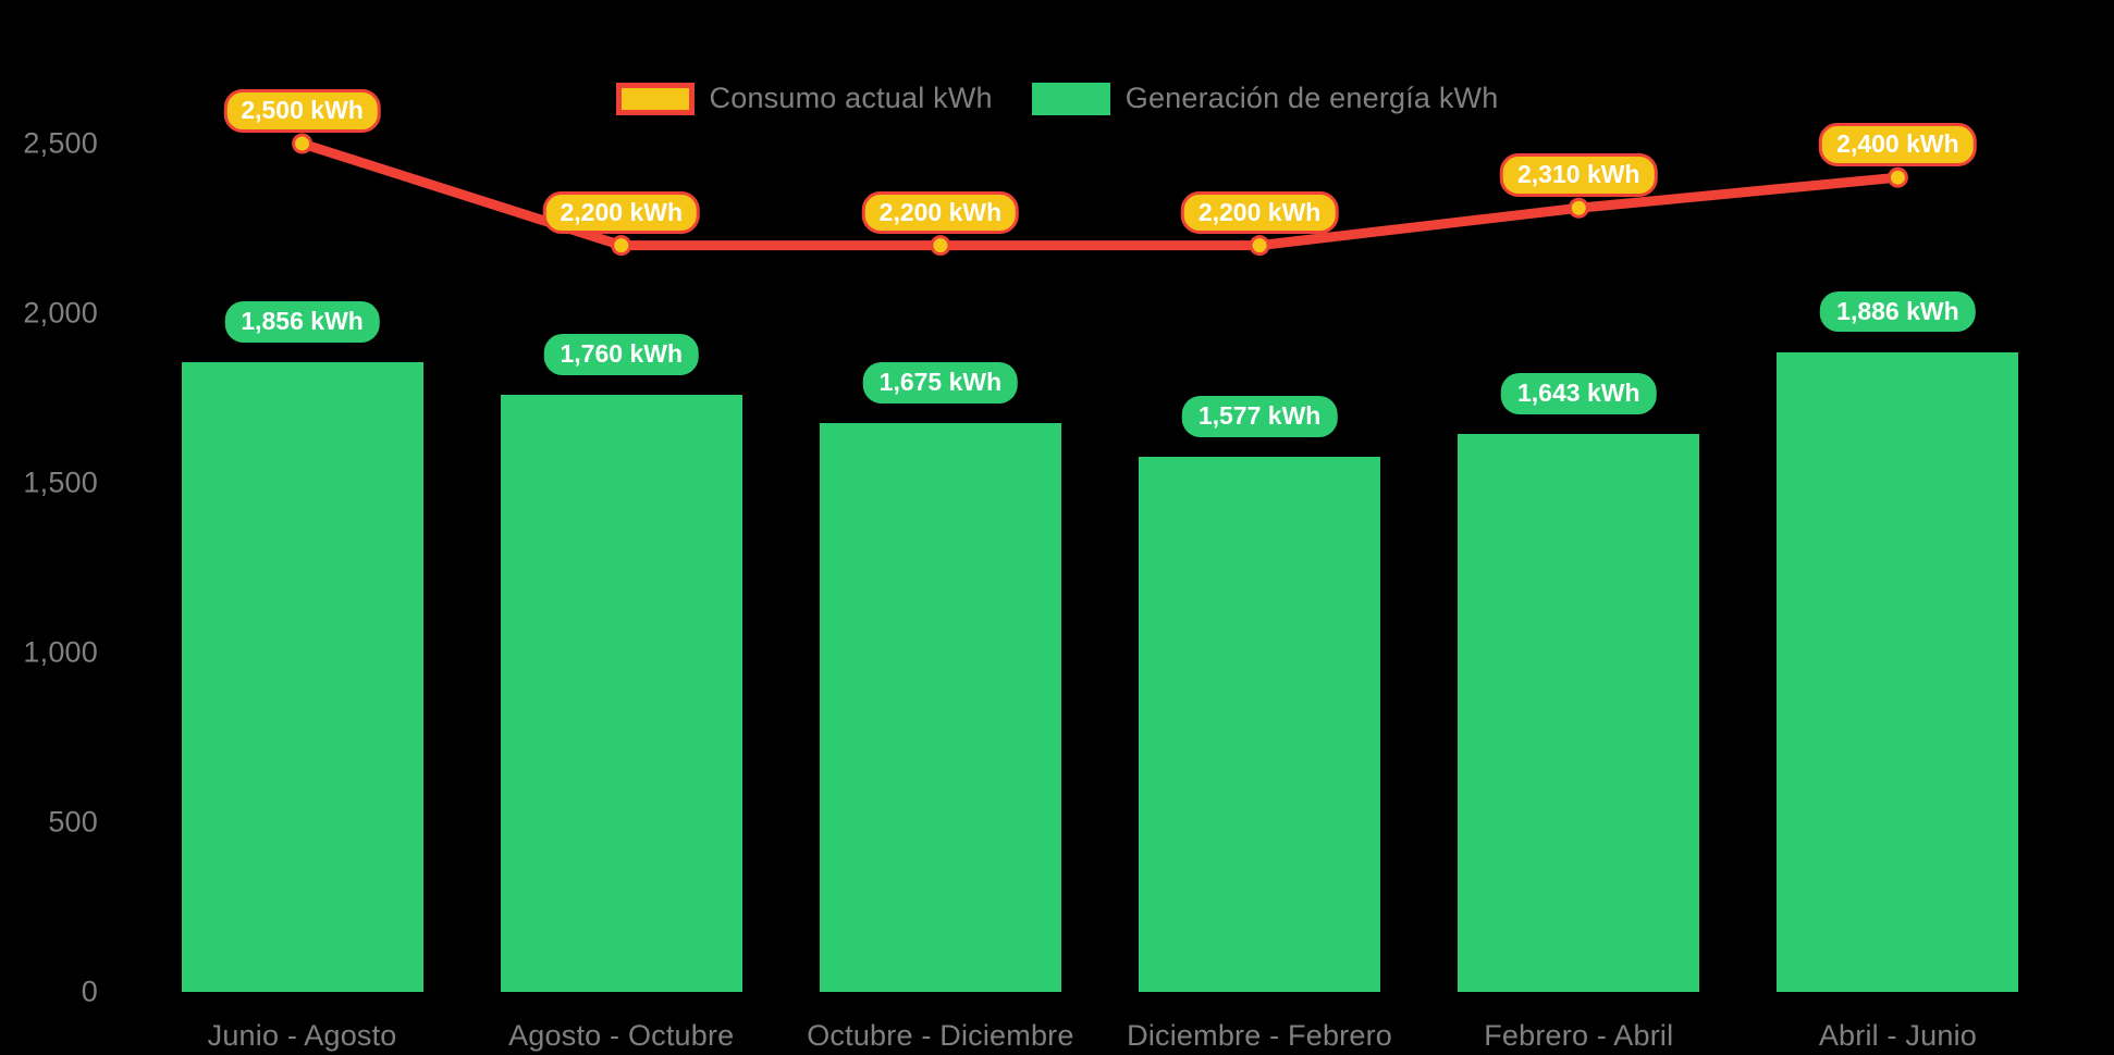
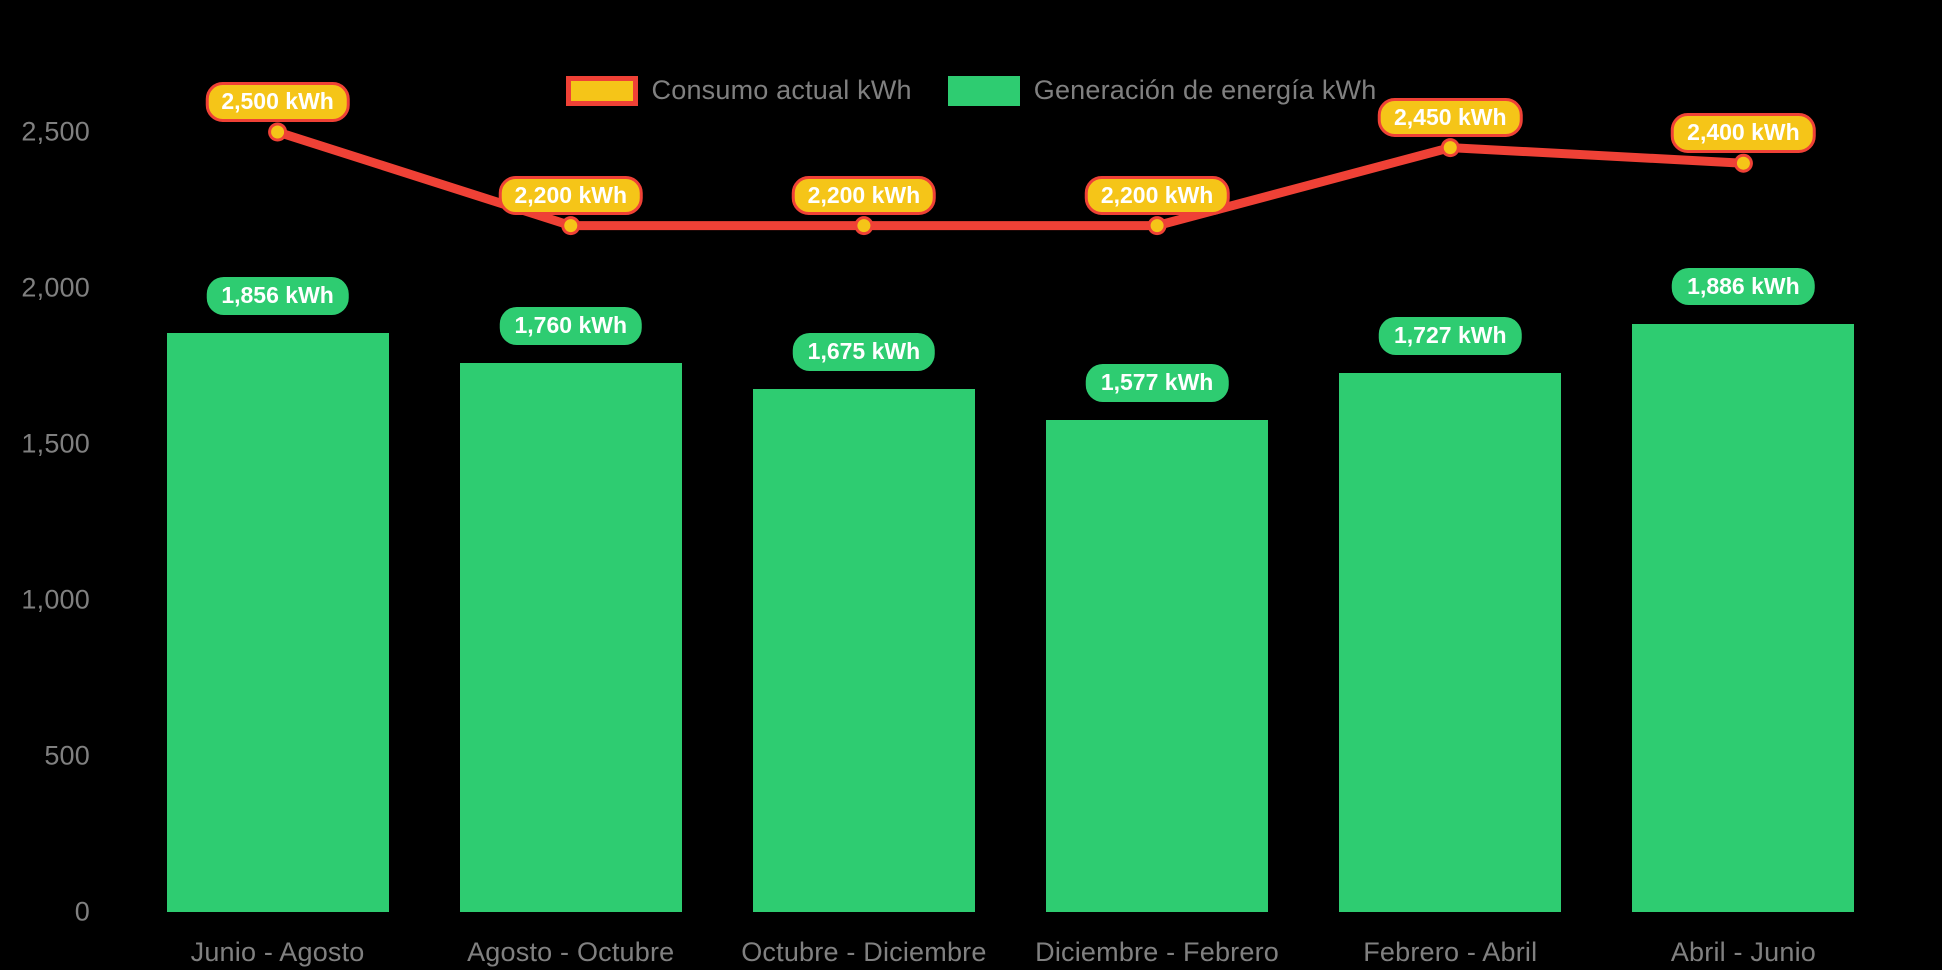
Generación de energía kWh/Febrero - Abril: 1,643 -> 1,727
Consumo actual kWh/Febrero - Abril: 2,310 -> 2,450
